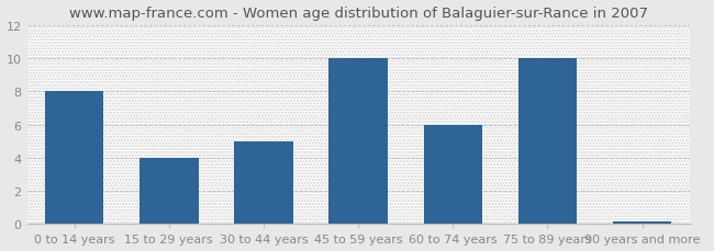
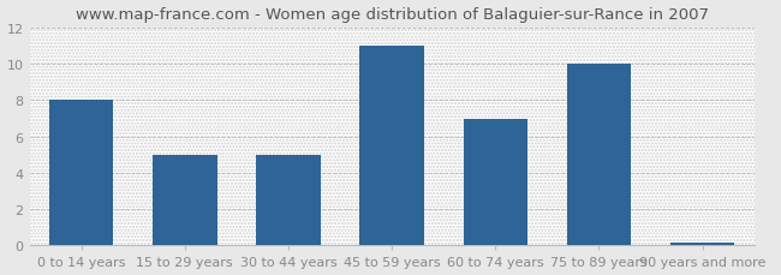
15 to 29 years: 4.0 -> 5.0
45 to 59 years: 10.0 -> 11.0
60 to 74 years: 6.0 -> 7.0
